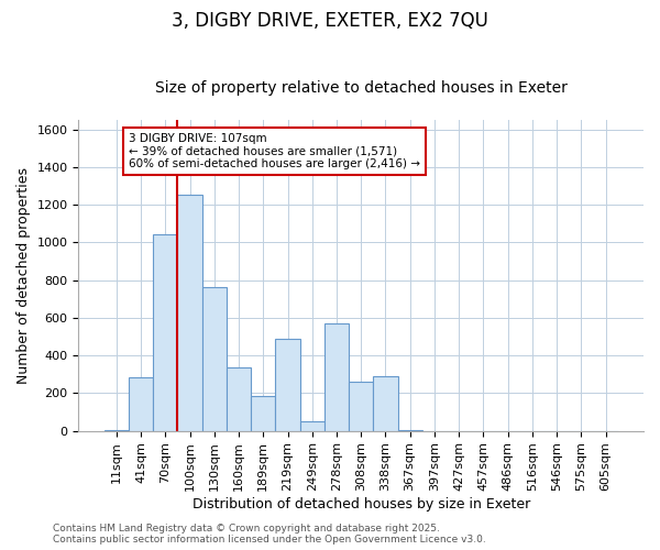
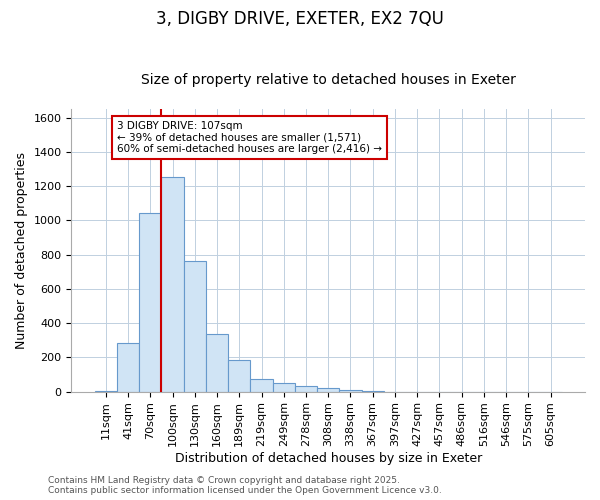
219sqm: 490 -> 80
278sqm: 570 -> 40
308sqm: 260 -> 20
338sqm: 290 -> 10
